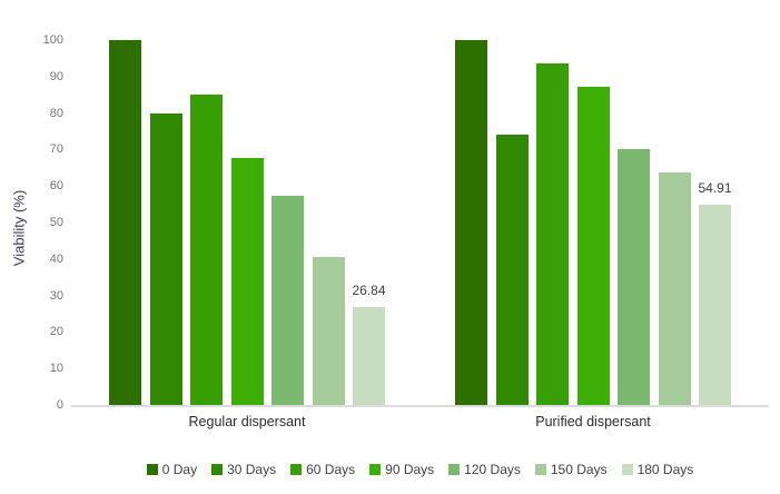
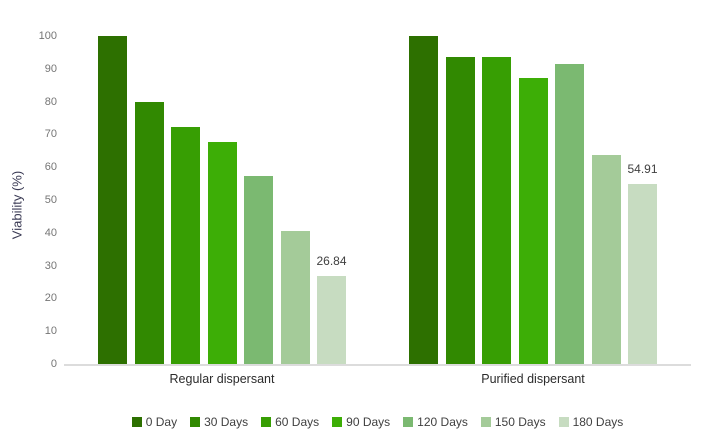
60 Days/Regular dispersant: 85 -> 72
30 Days/Purified dispersant: 74 -> 94
120 Days/Purified dispersant: 70 -> 91
